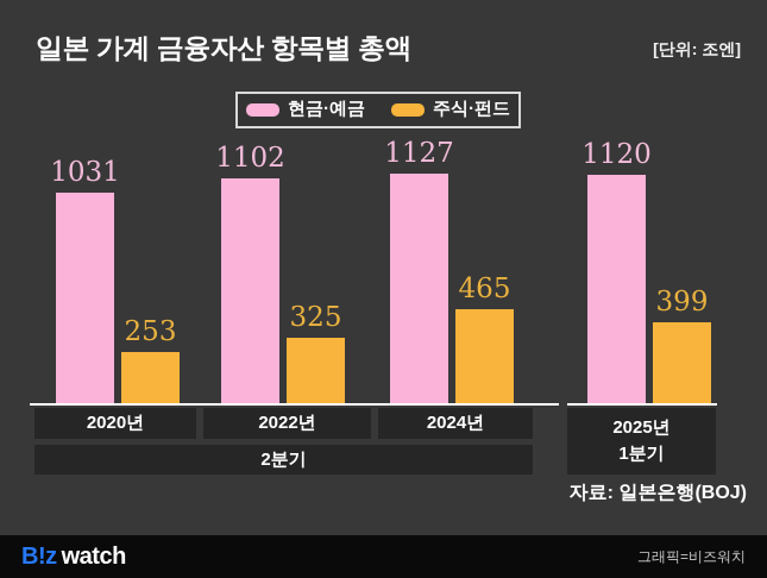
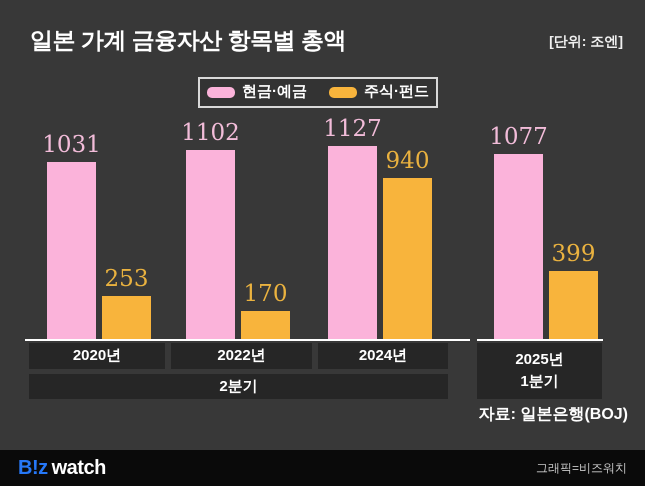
주식·펀드/2022년: 325 -> 170
주식·펀드/2024년: 465 -> 940
현금·예금/2025년: 1120 -> 1077
